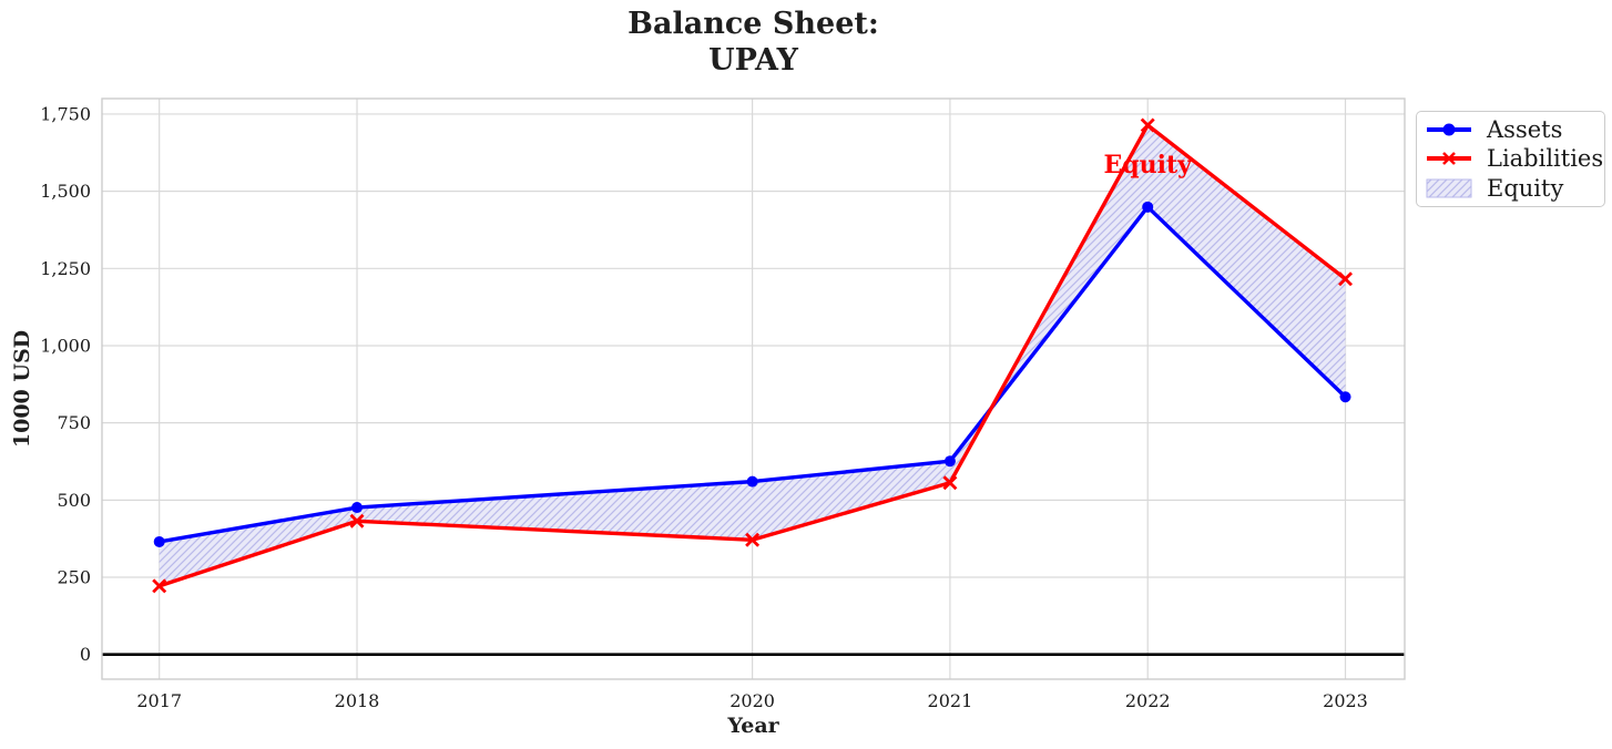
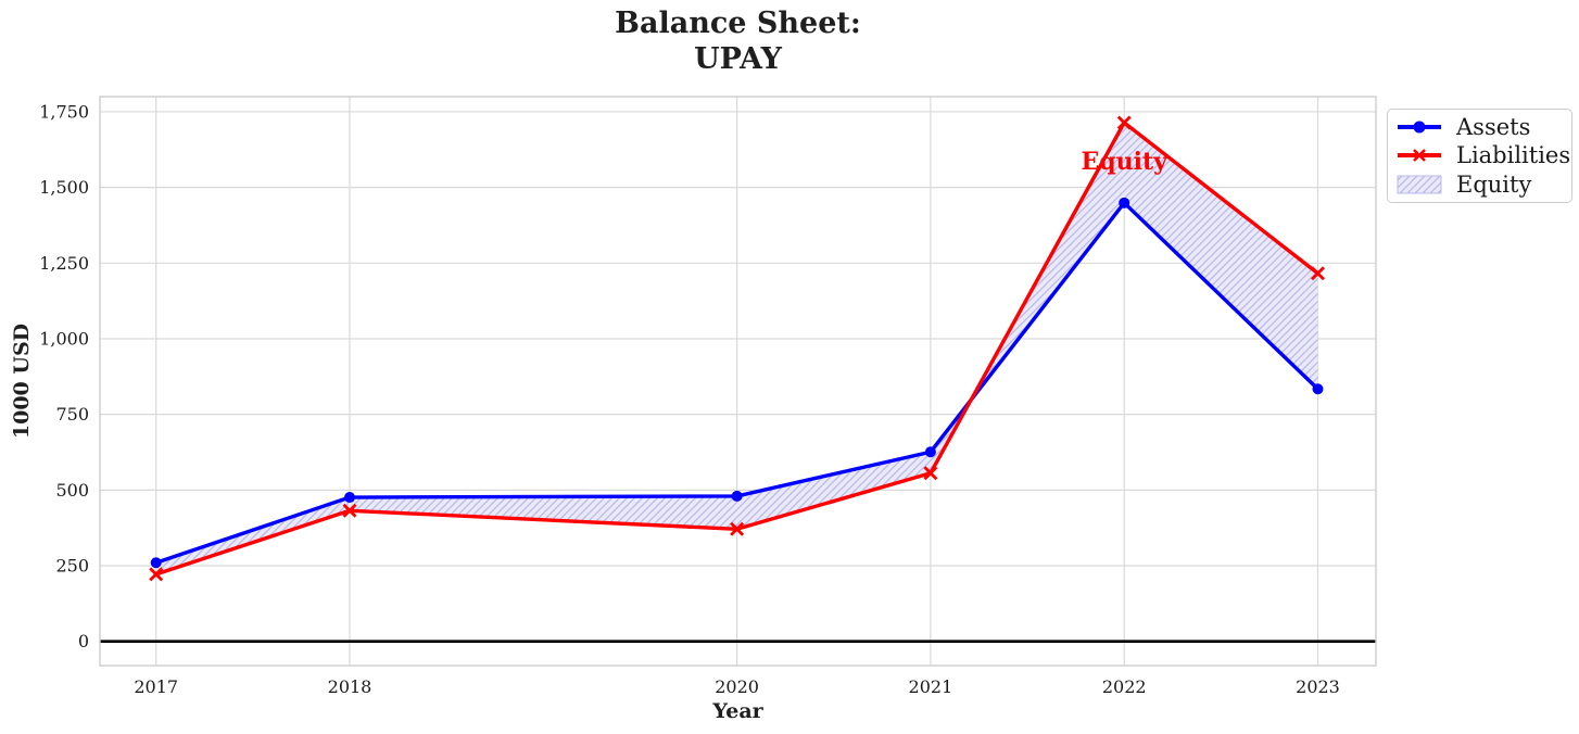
Assets/2017: 360 -> 260
Assets/2020: 560 -> 480
